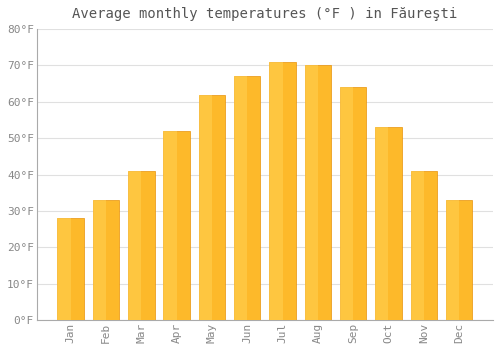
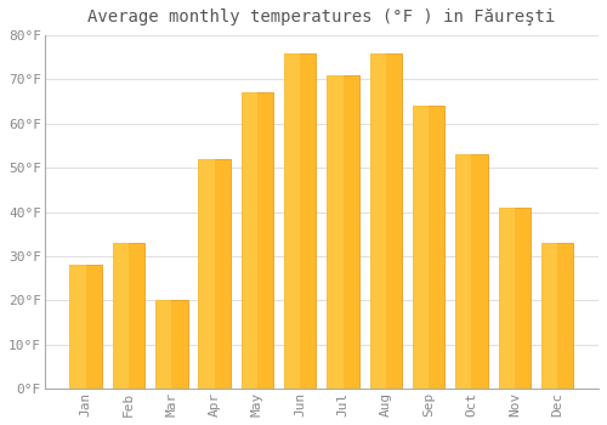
Mar: 41°F -> 20°F
May: 62°F -> 67°F
Jun: 67°F -> 76°F
Aug: 70°F -> 76°F
